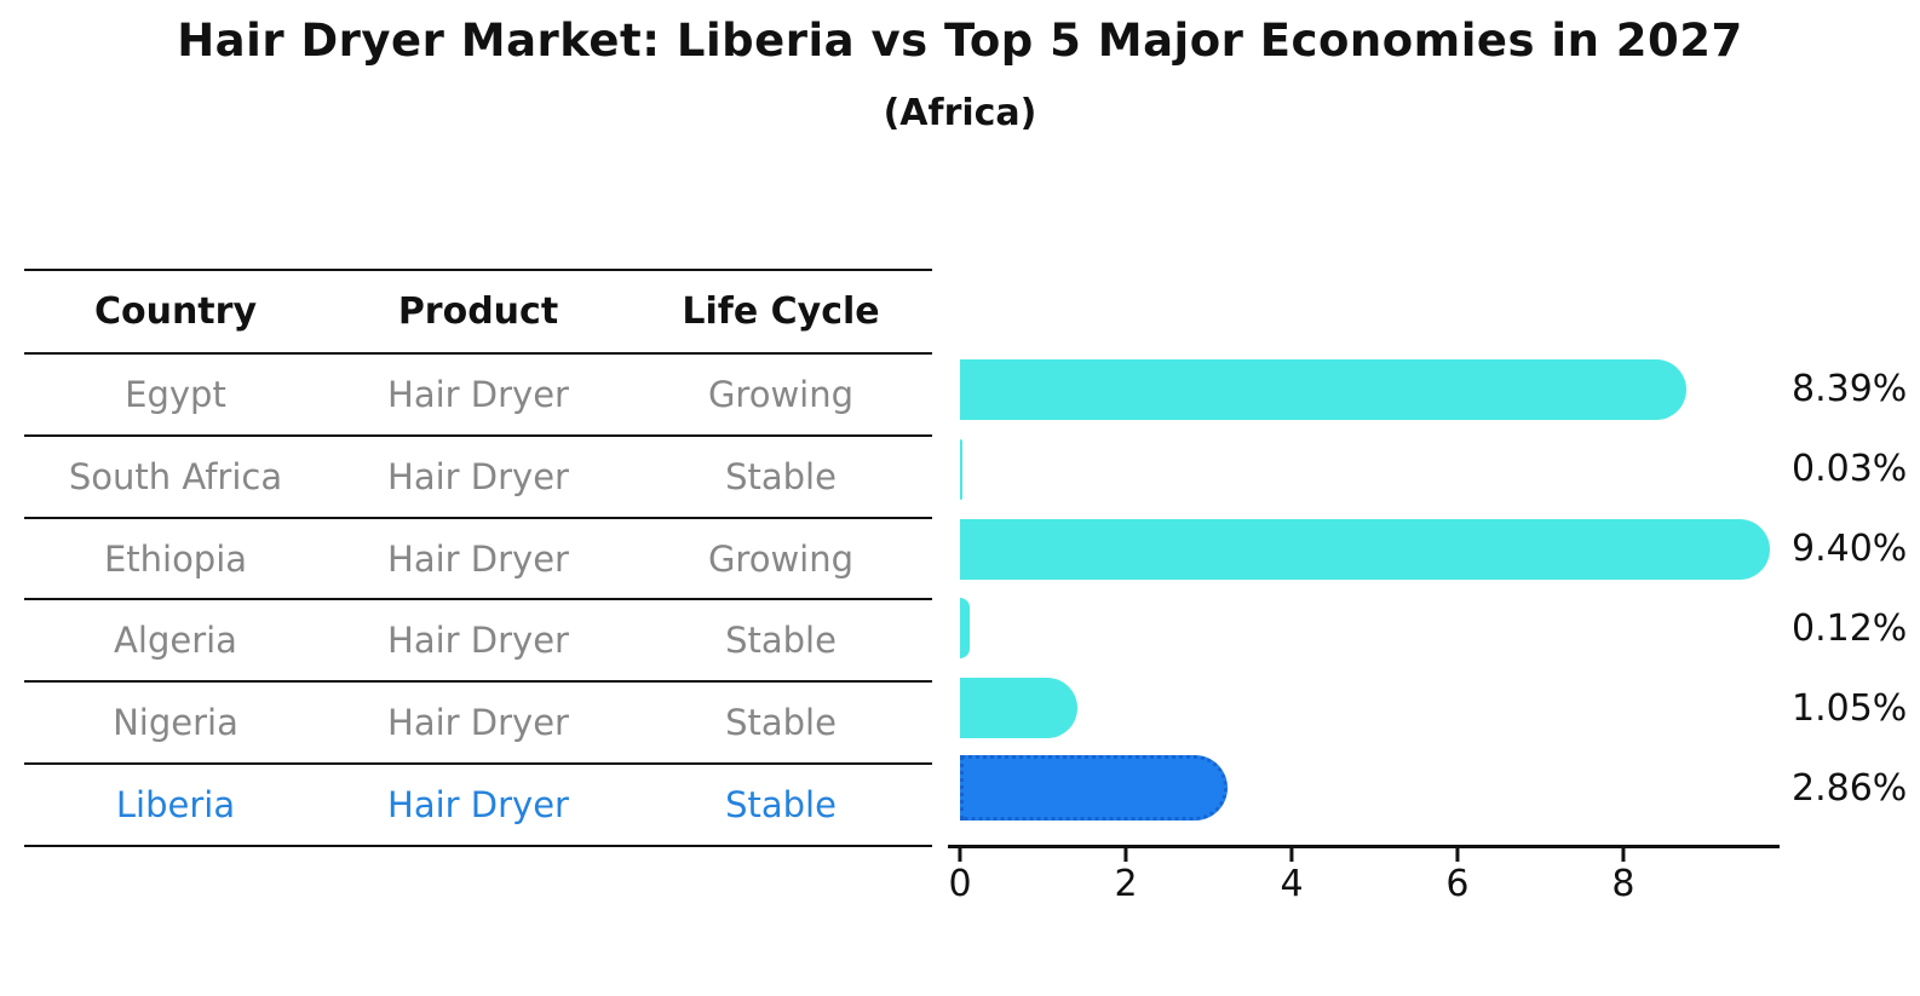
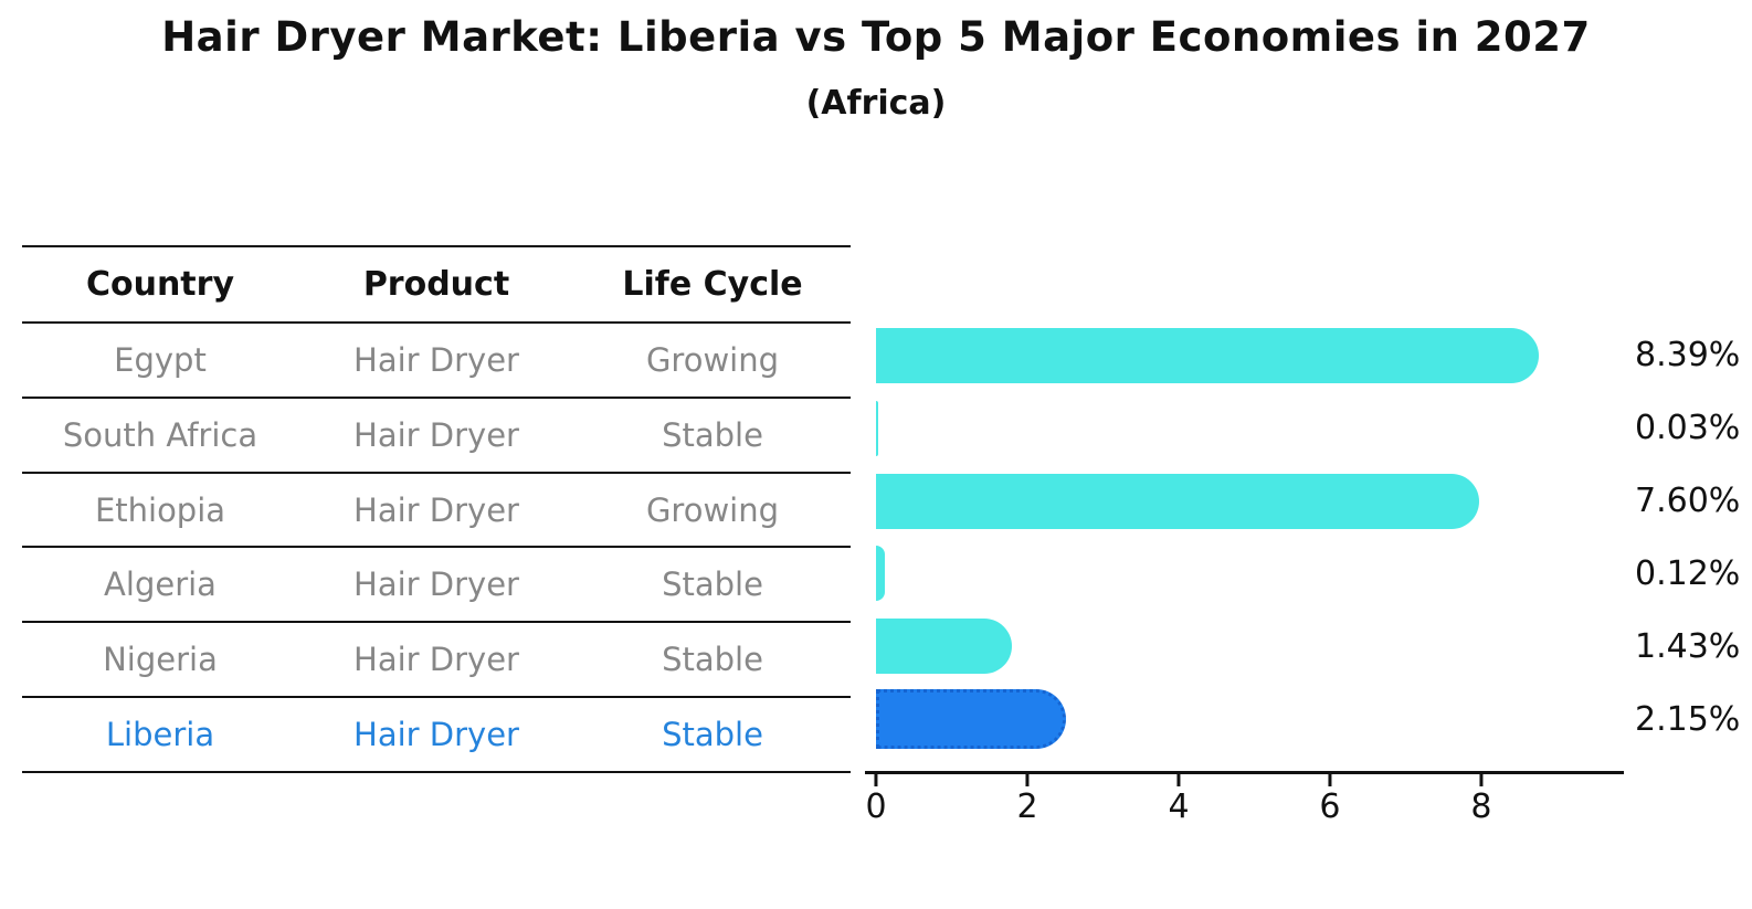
Ethiopia: 9.40% -> 7.60%
Nigeria: 1.05% -> 1.43%
Liberia: 2.86% -> 2.15%
